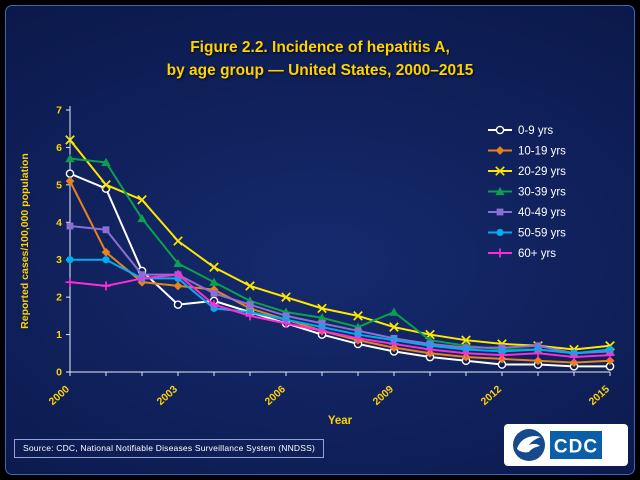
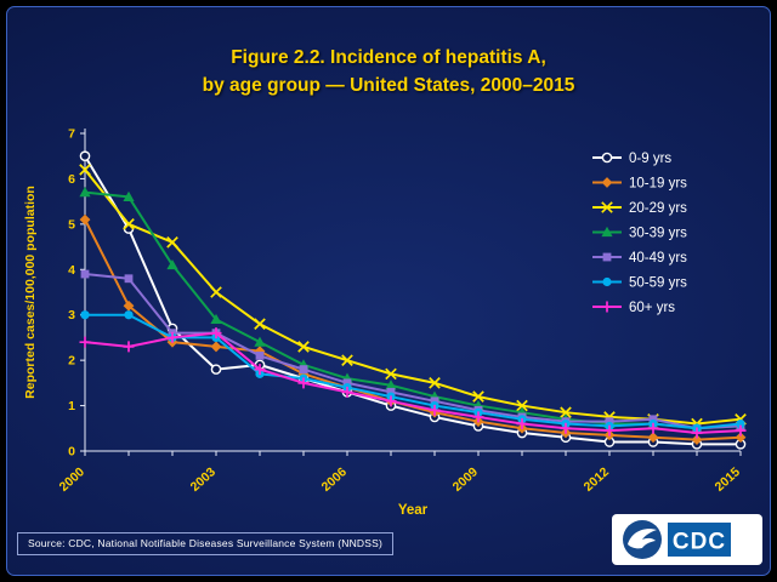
0-9 yrs/2000: 5.3 -> 6.5
30-39 yrs/2009: 1.6 -> 1.0
